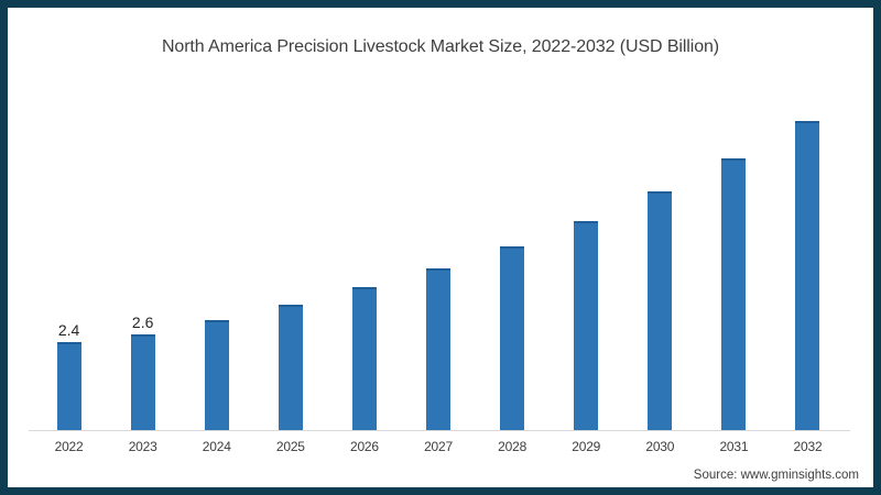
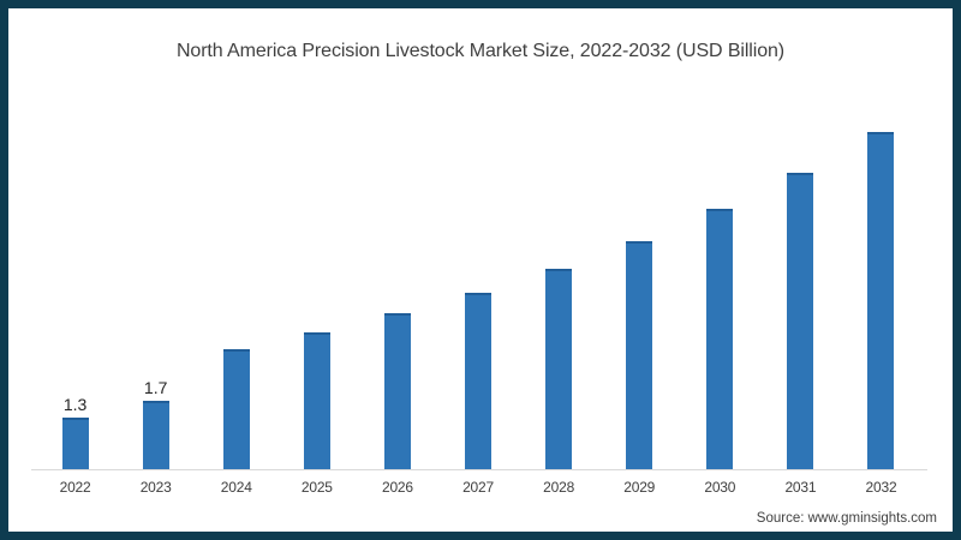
2022: 2.4 -> 1.3
2023: 2.6 -> 1.7
